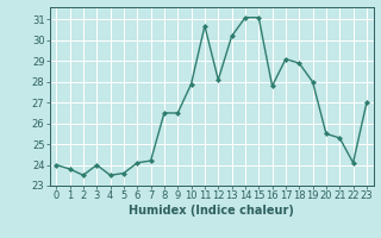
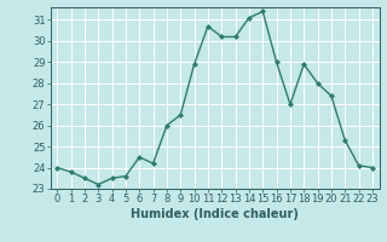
3: 24.0 -> 23.2
6: 24.1 -> 24.5
8: 26.5 -> 26.0
10: 27.9 -> 28.9
12: 28.1 -> 30.2
15: 31.1 -> 31.4
16: 27.8 -> 29.0
17: 29.1 -> 27.0
20: 25.5 -> 27.4
23: 27.0 -> 24.0
